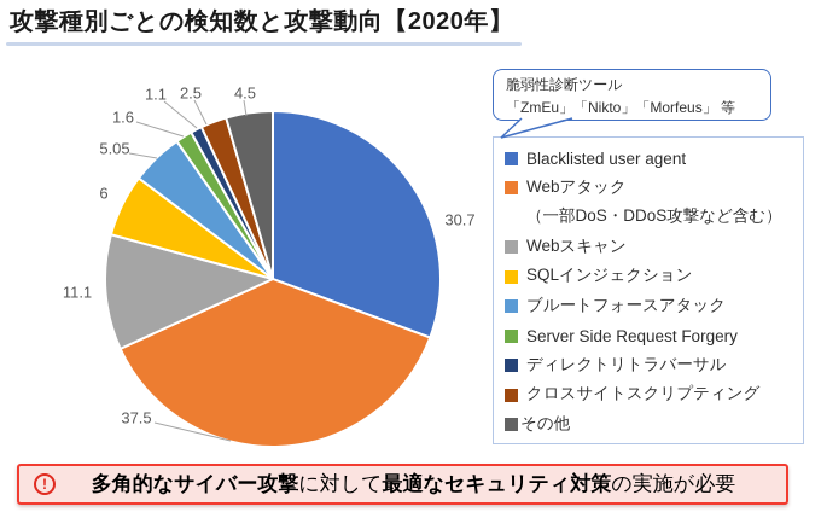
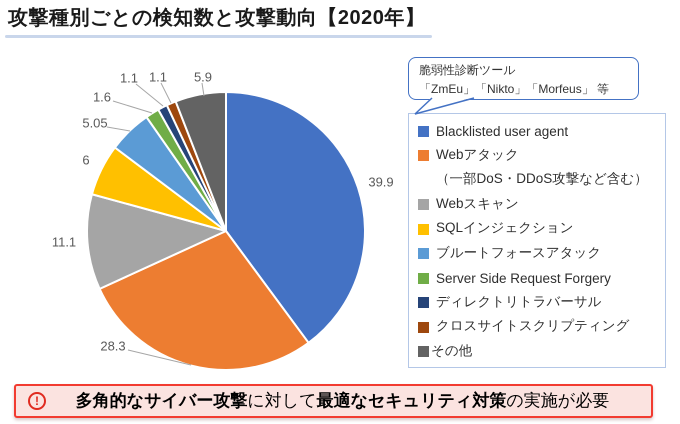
Blacklisted user agent: 30.7 -> 39.9
Webアタック: 37.5 -> 28.3
クロスサイトスクリプティング: 2.5 -> 1.1
その他: 4.5 -> 5.9
